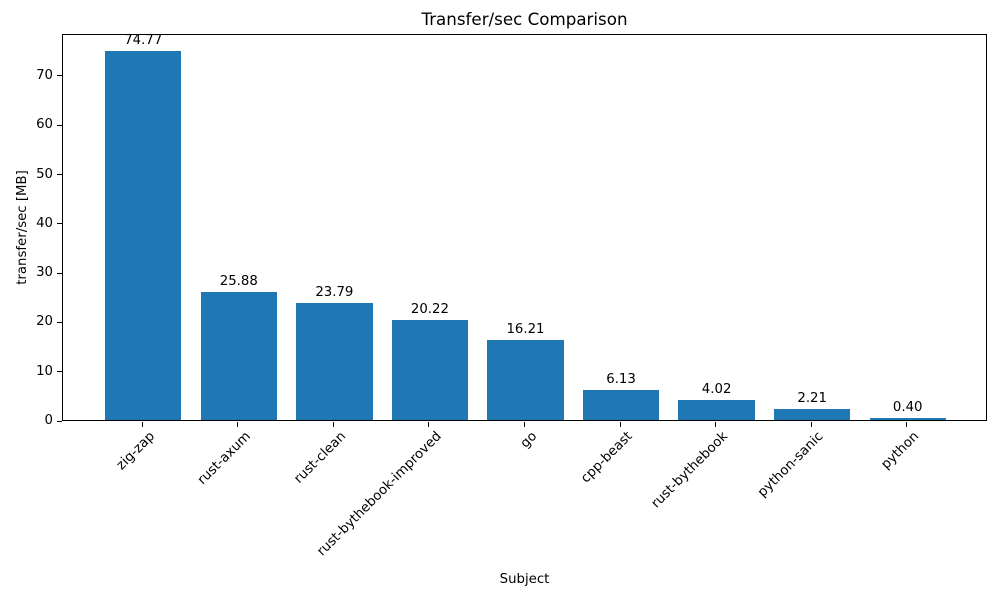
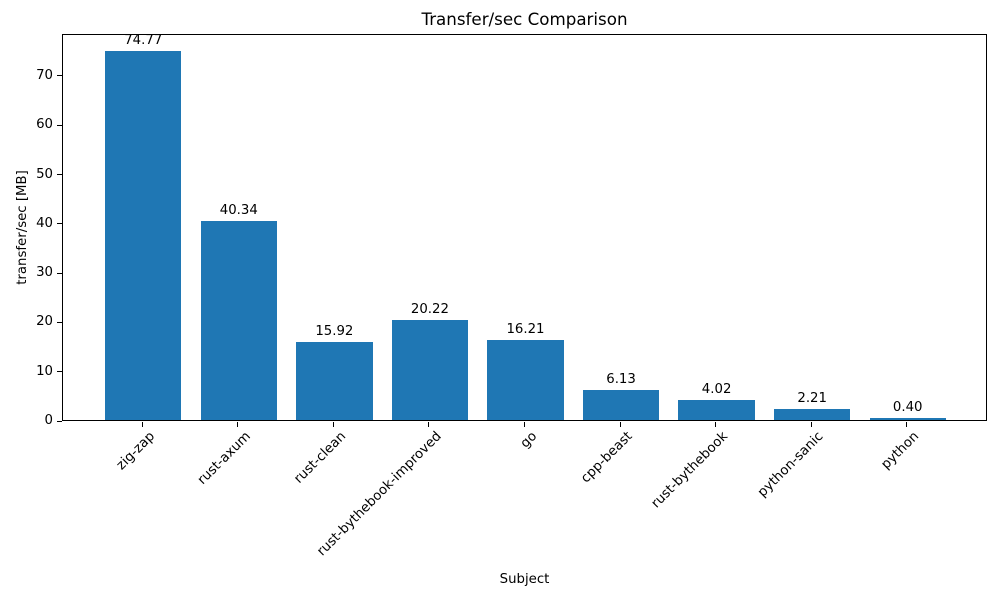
rust-axum: 25.88 -> 40.34
rust-clean: 23.79 -> 15.92
